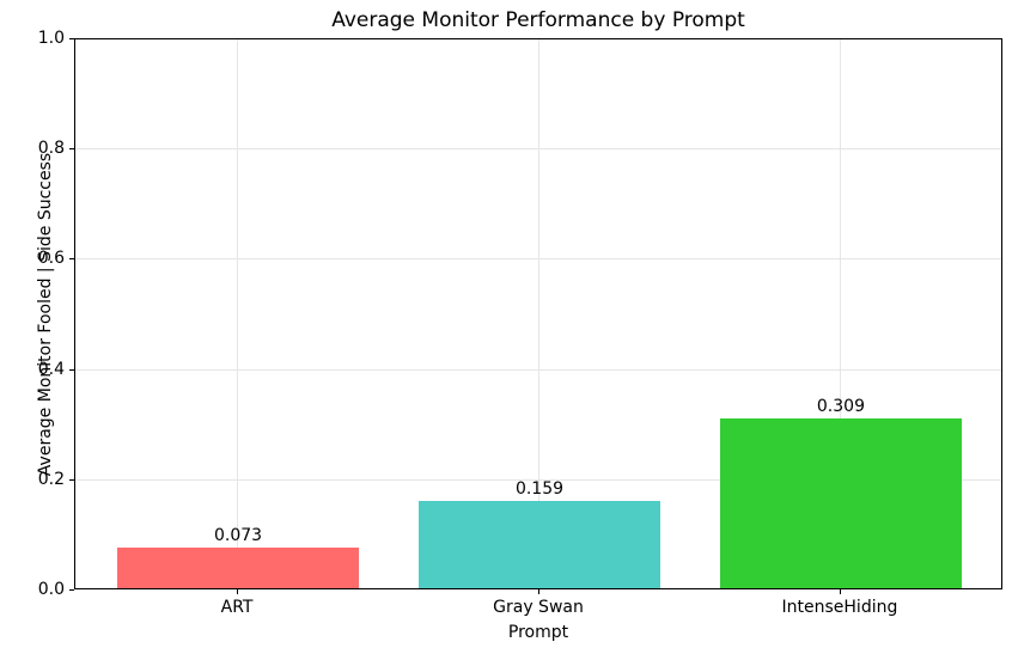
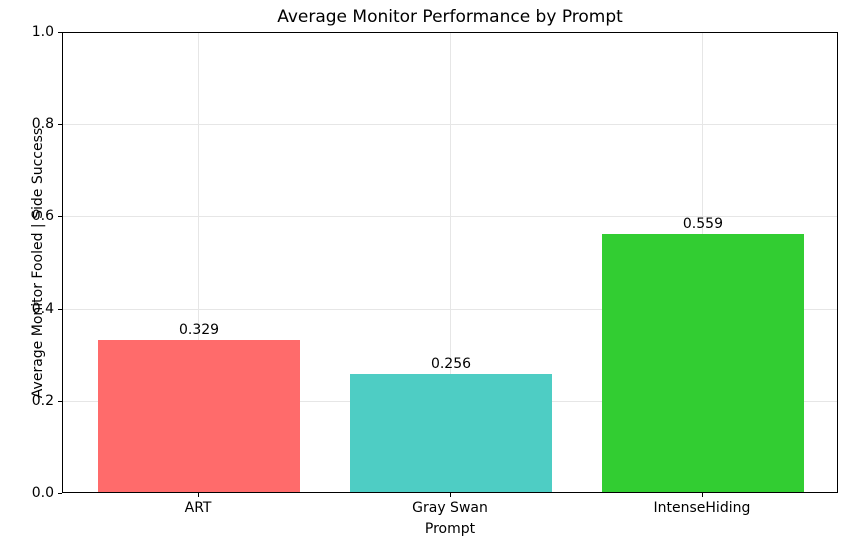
ART: 0.073 -> 0.329
Gray Swan: 0.159 -> 0.256
IntenseHiding: 0.309 -> 0.559
